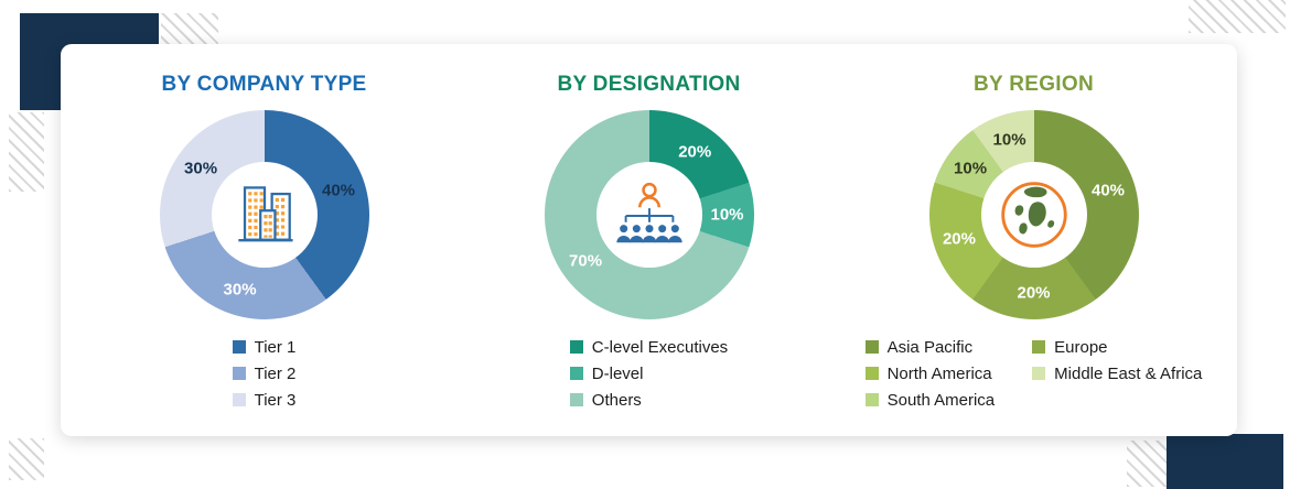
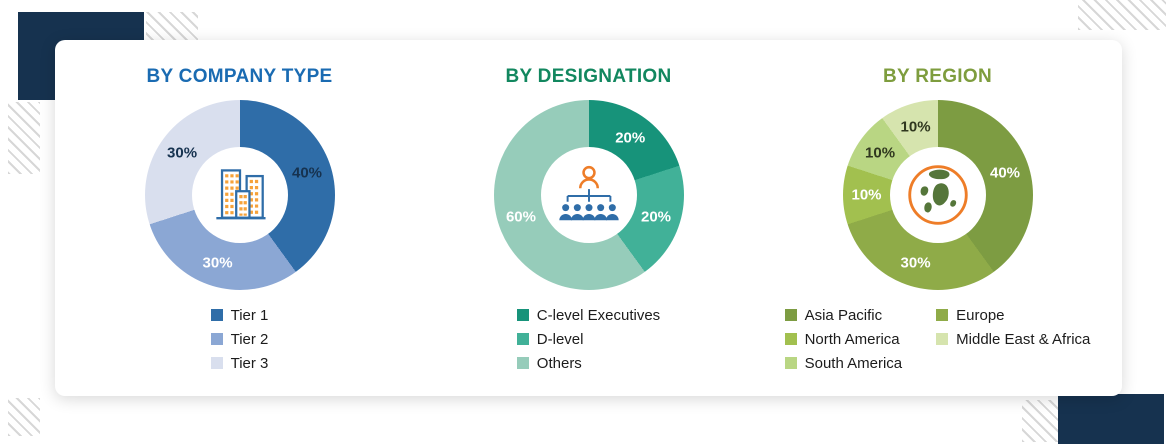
BY DESIGNATION/D-level: 10% -> 20%
BY DESIGNATION/Others: 70% -> 60%
BY REGION/Europe: 20% -> 30%
BY REGION/North America: 20% -> 10%
